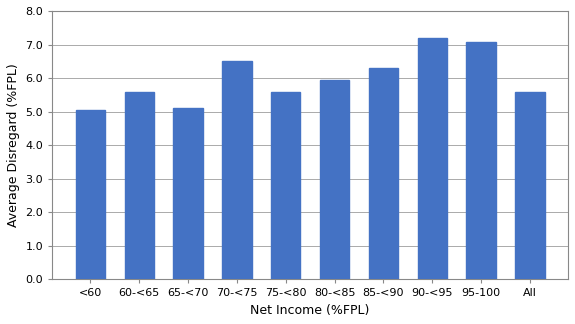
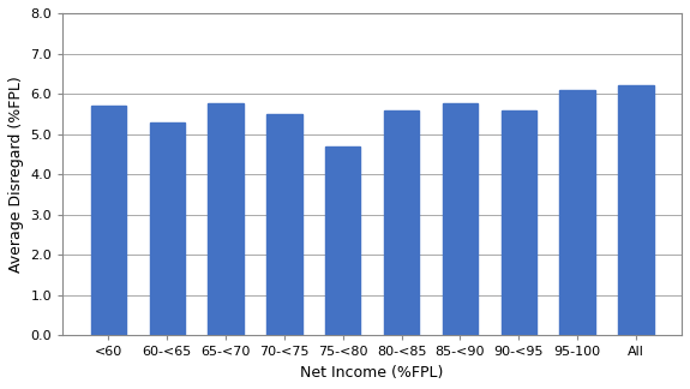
<60: 5.05 -> 5.70
60-<65: 5.60 -> 5.30
65-<70: 5.10 -> 5.75
70-<75: 6.50 -> 5.50
75-<80: 5.60 -> 4.70
80-<85: 5.95 -> 5.60
85-<90: 6.30 -> 5.75
90-<95: 7.18 -> 5.60
95-100: 7.08 -> 6.10
All: 5.60 -> 6.20
